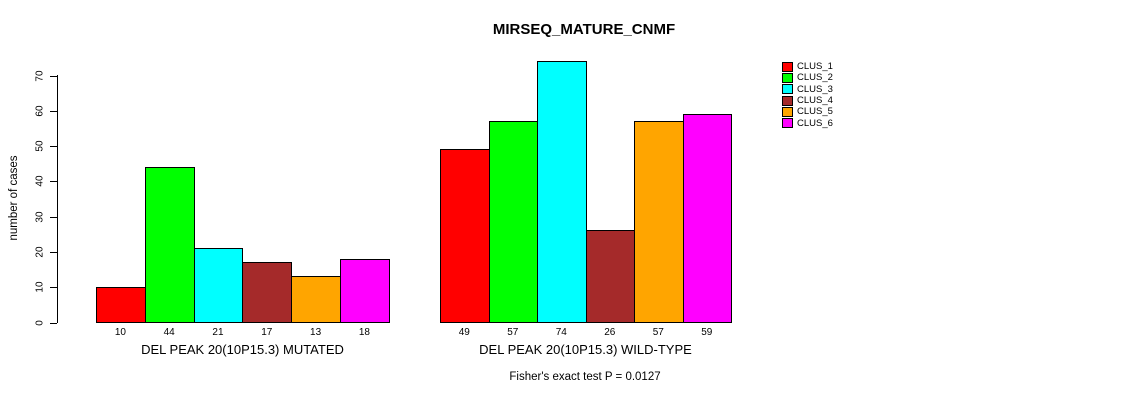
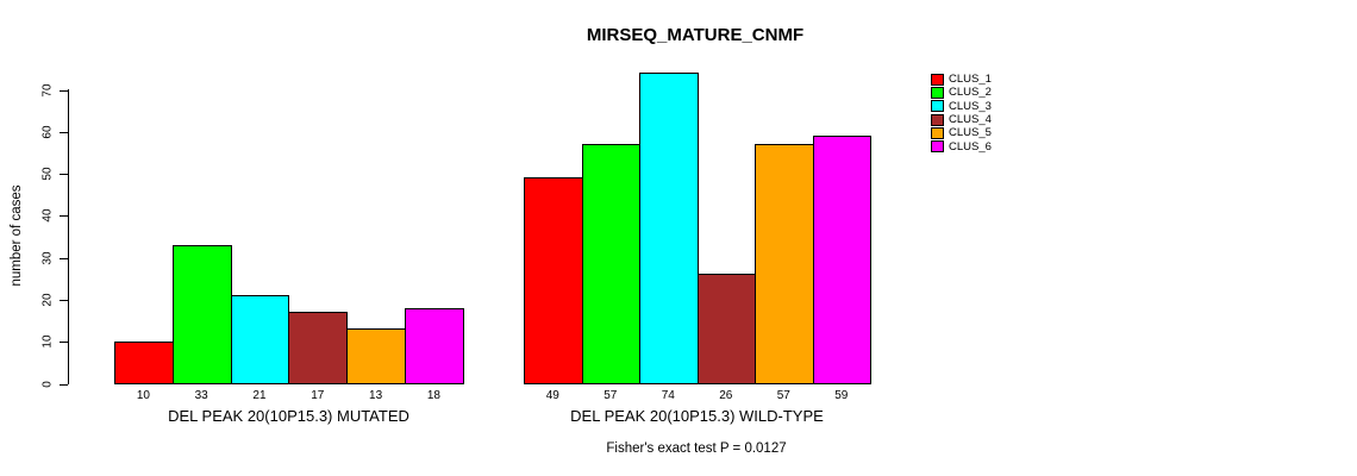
CLUS_2/DEL PEAK 20(10P15.3) MUTATED: 44 -> 33
